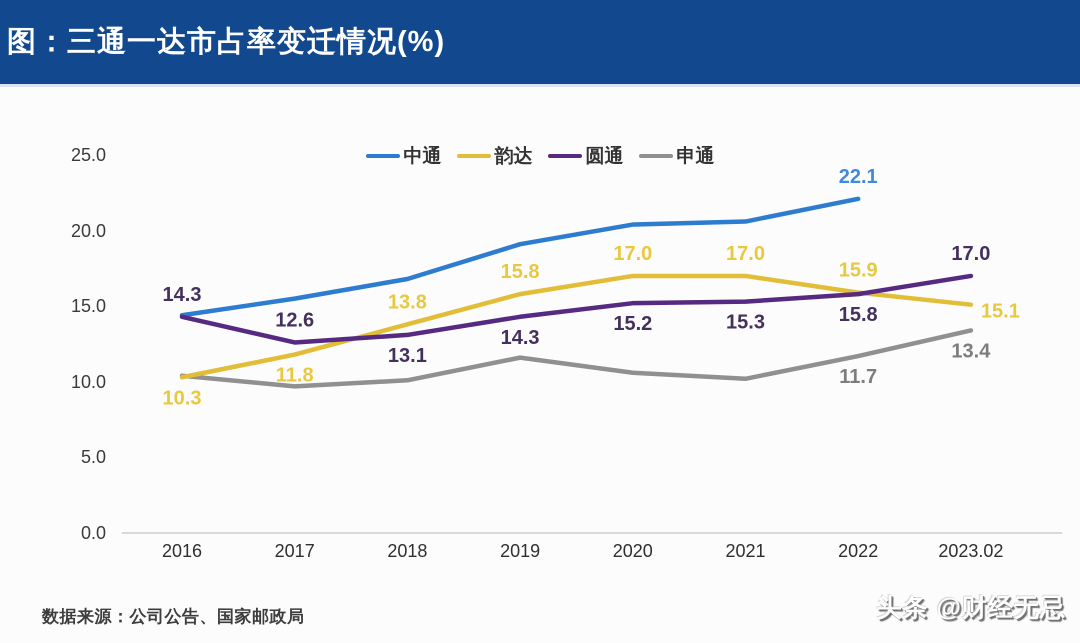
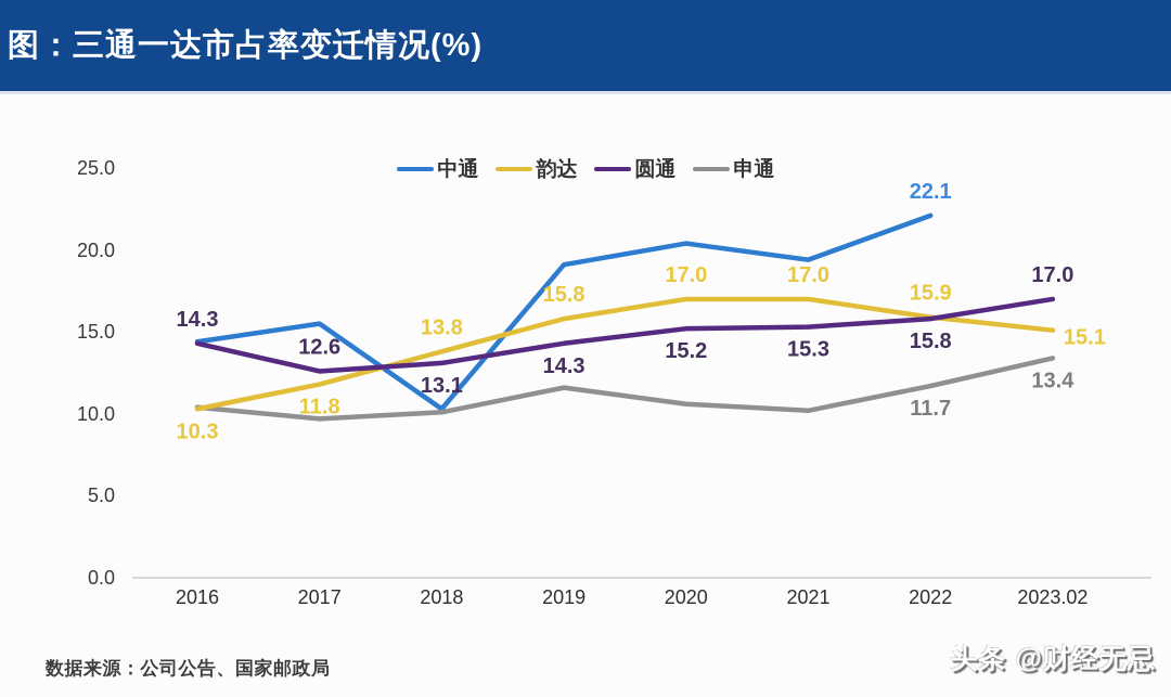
中通/2018: 16.8 -> 10.3
中通/2021: 20.6 -> 19.4
